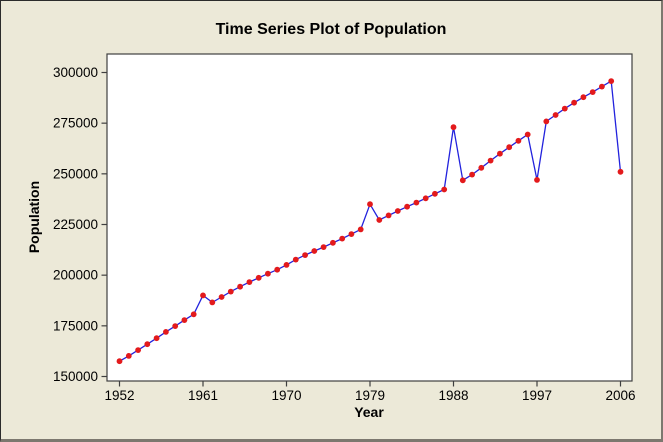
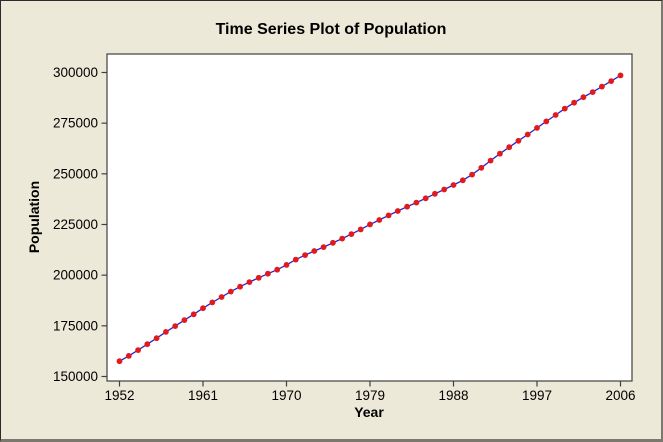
1961: 190000 -> 184000
1979: 235000 -> 225000
1988: 273000 -> 244000
1997: 247000 -> 273000
2006: 251000 -> 299000
